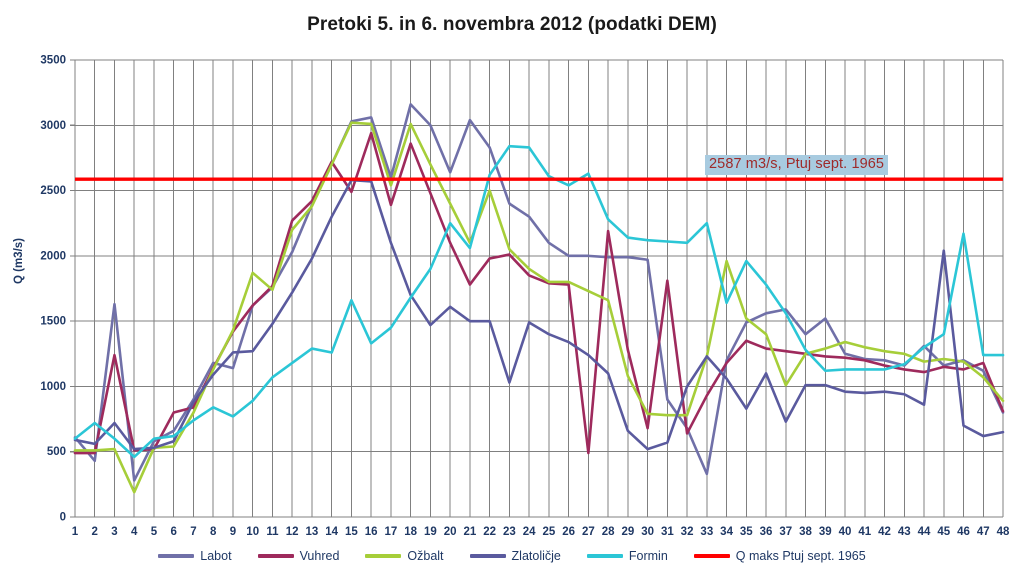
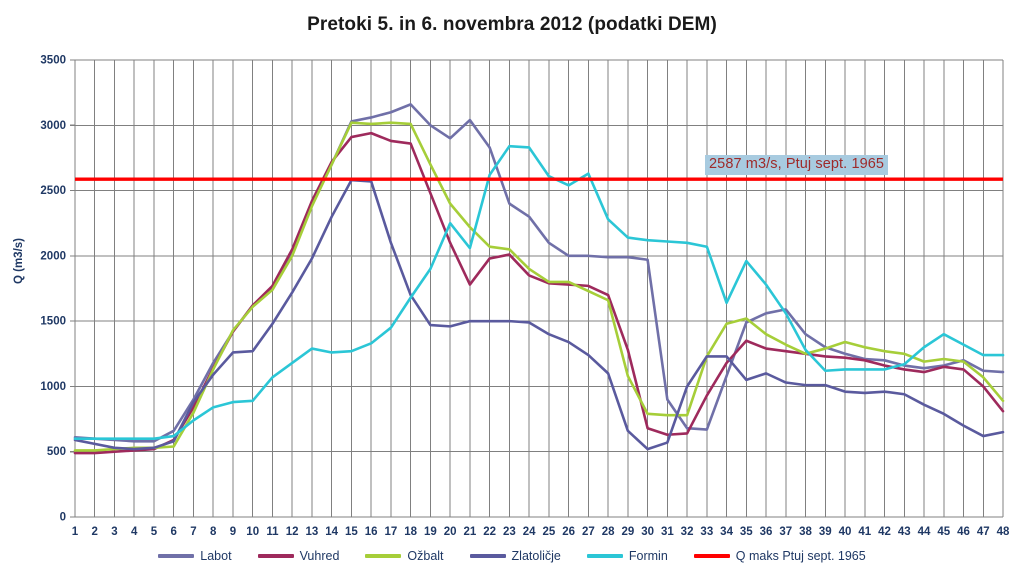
Labot/2: 430 -> 600
Formin/2: 720 -> 600
Labot/3: 1630 -> 590
Vuhred/3: 1240 -> 500
Zlatoličje/3: 720 -> 530
Labot/4: 280 -> 580
Ožbalt/4: 190 -> 530
Formin/4: 460 -> 600
Vuhred/6: 800 -> 590
Labot/9: 1140 -> 1420
Formin/9: 770 -> 880
Ožbalt/10: 1870 -> 1610
Vuhred/12: 2270 -> 2050
Ožbalt/12: 2200 -> 2000
Vuhred/15: 2490 -> 2910
Formin/15: 1660 -> 1270
Labot/17: 2600 -> 3100
Vuhred/17: 2390 -> 2880
Ožbalt/17: 2540 -> 3020
Labot/20: 2640 -> 2900
Zlatoličje/20: 1610 -> 1460
Ožbalt/21: 2100 -> 2220
Ožbalt/22: 2500 -> 2070
Zlatoličje/23: 1030 -> 1500
Vuhred/27: 490 -> 1770
Vuhred/28: 2190 -> 1700
Vuhred/31: 1810 -> 630
Labot/33: 330 -> 670
Formin/33: 2250 -> 2070
Labot/34: 1200 -> 1080
Ožbalt/34: 1960 -> 1480
Zlatoličje/34: 1060 -> 1230
Zlatoličje/35: 830 -> 1050
Ožbalt/37: 1010 -> 1320
Zlatoličje/37: 730 -> 1030
Labot/39: 1520 -> 1300
Labot/44: 1310 -> 1140
Zlatoličje/45: 2040 -> 790
Formin/46: 2170 -> 1320
Vuhred/47: 1180 -> 1000
Labot/48: 800 -> 1110
